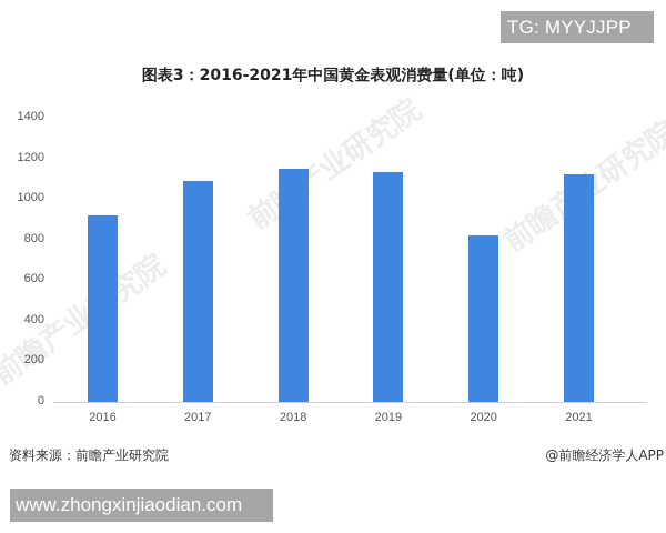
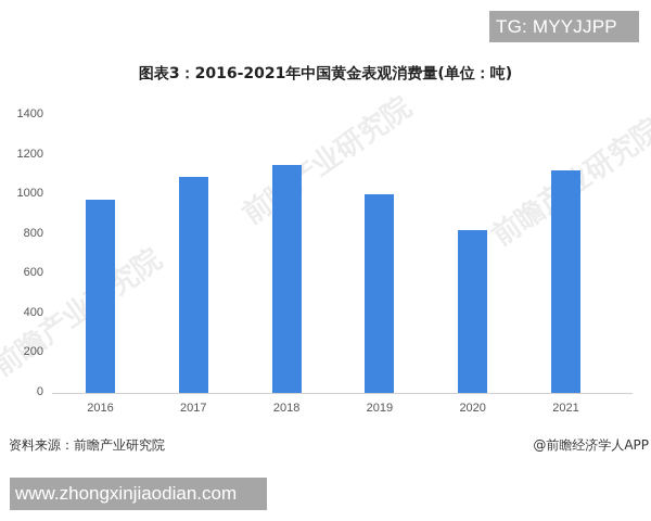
2016: 920 -> 980
2019: 1130 -> 1000
